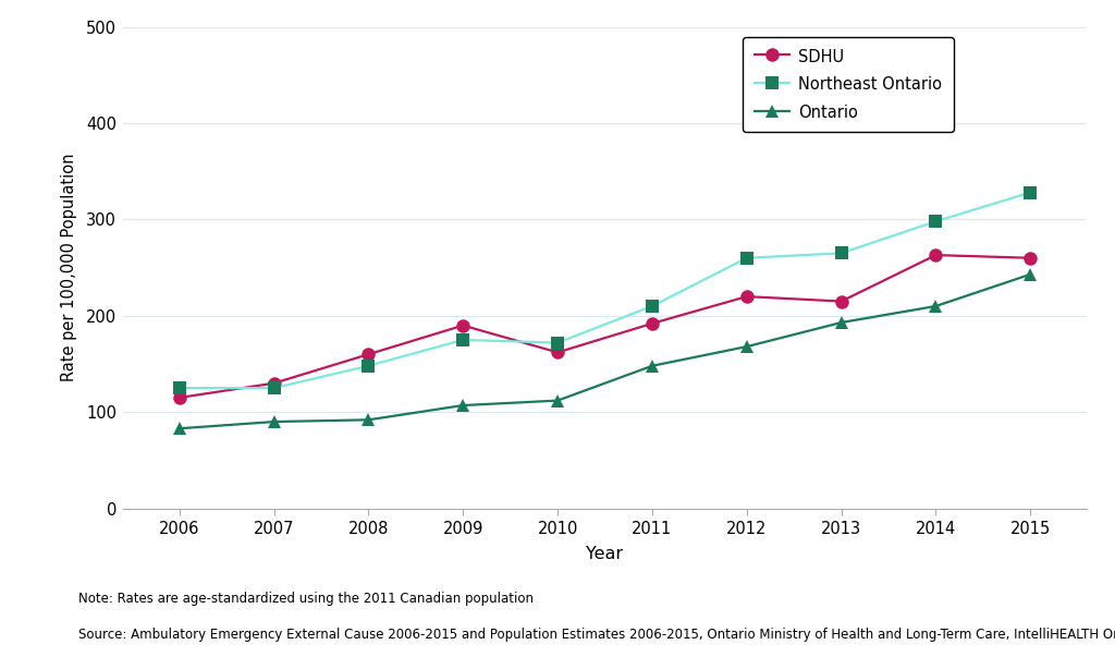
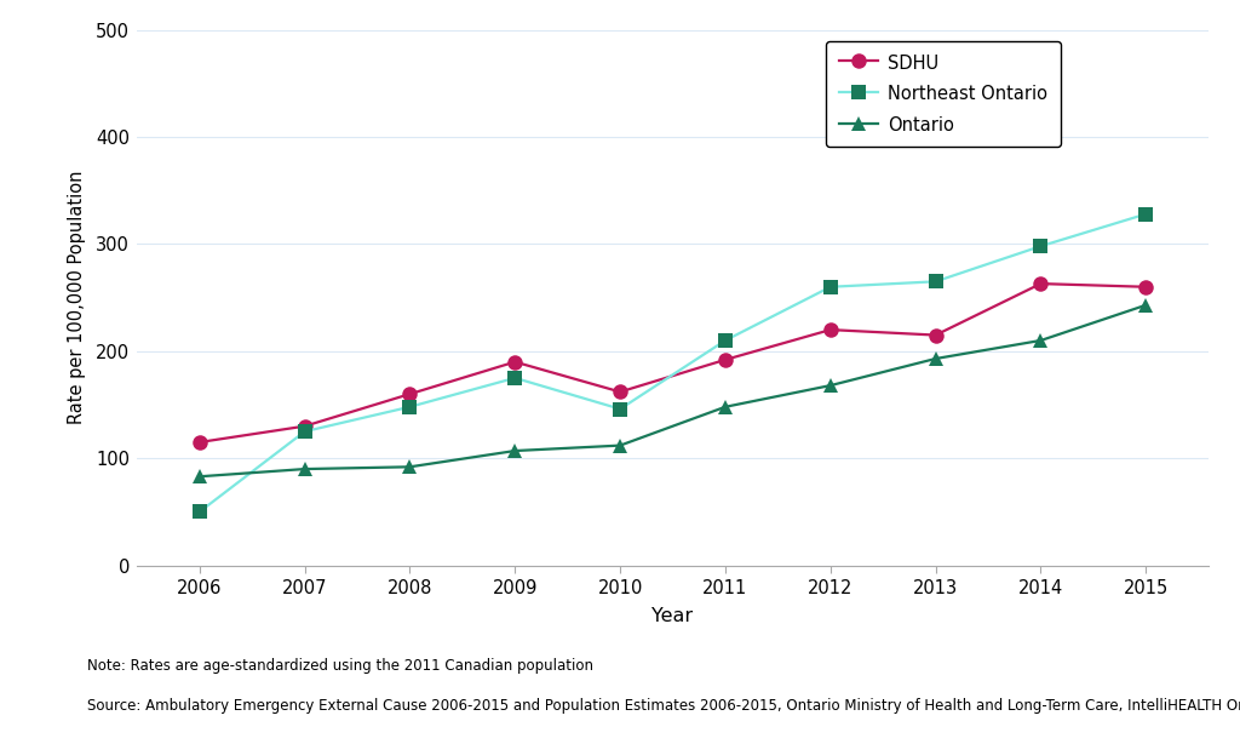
Northeast Ontario/2006: 125 -> 50
Northeast Ontario/2010: 172 -> 146
